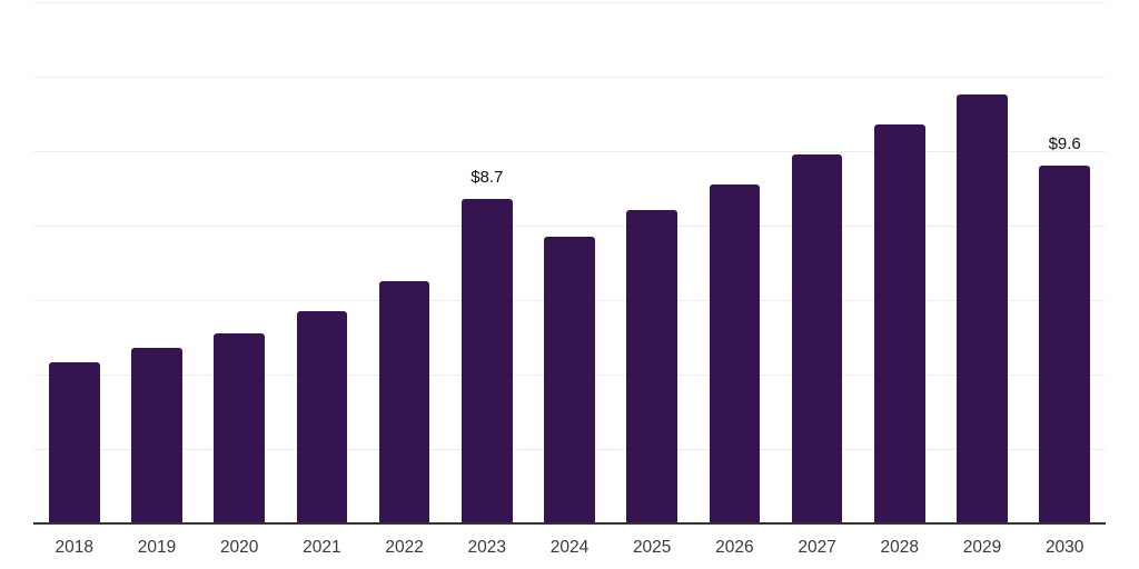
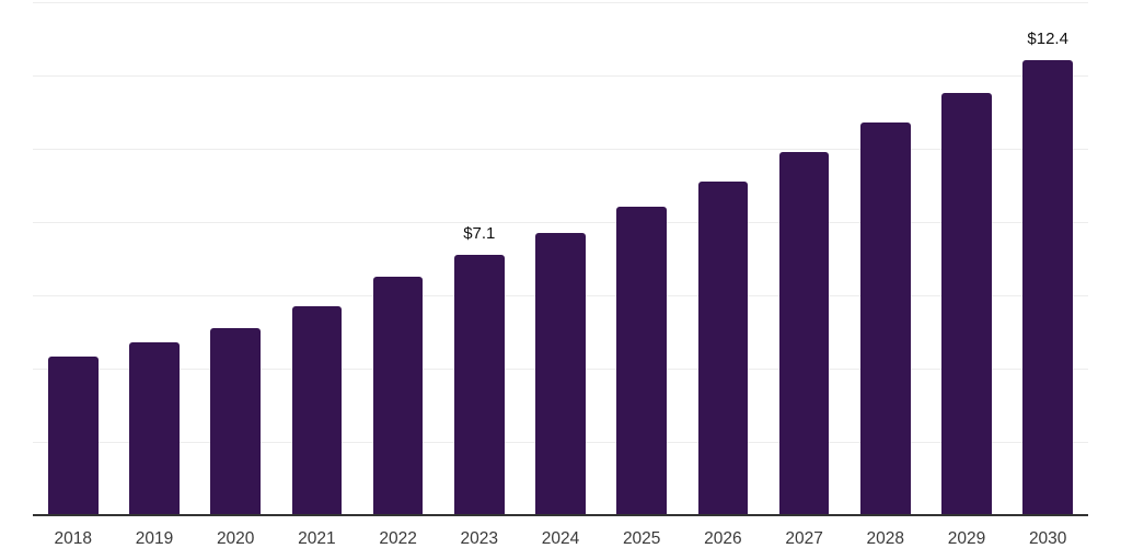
2023: $8.7 -> $7.1
2030: $9.6 -> $12.4
